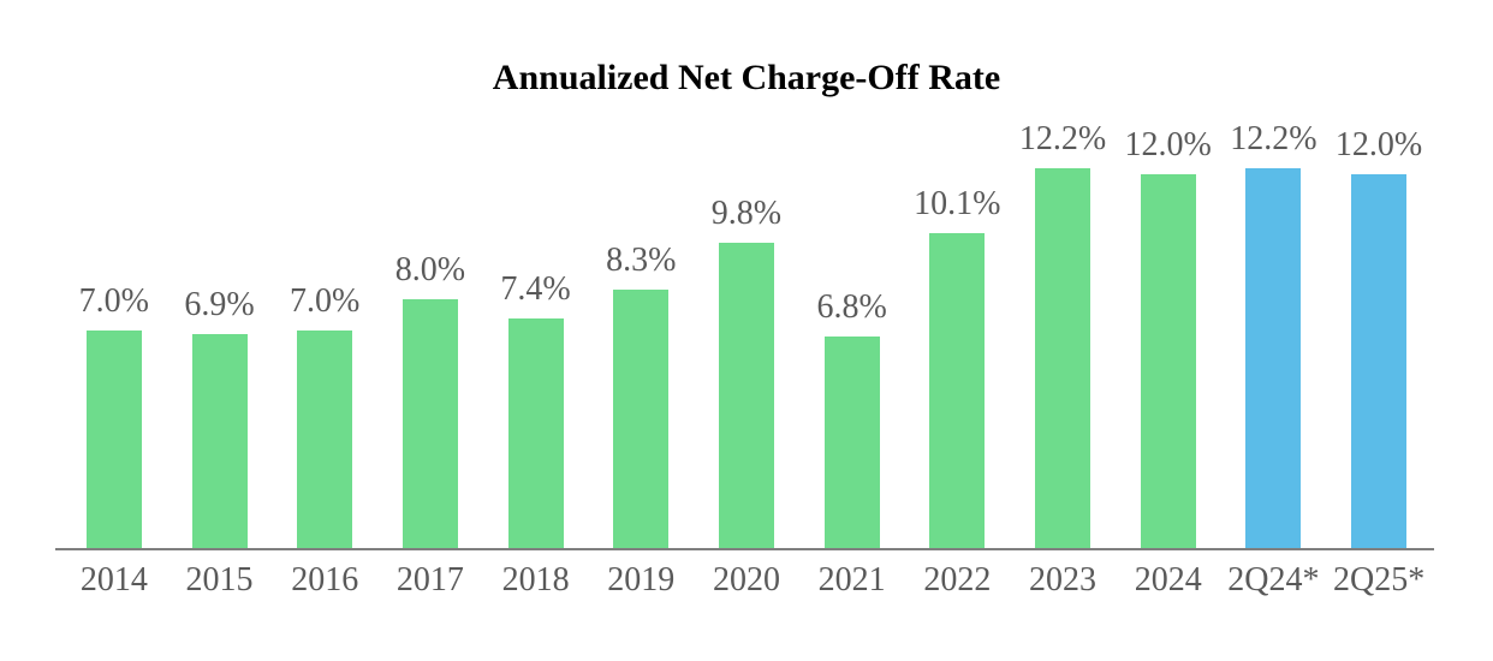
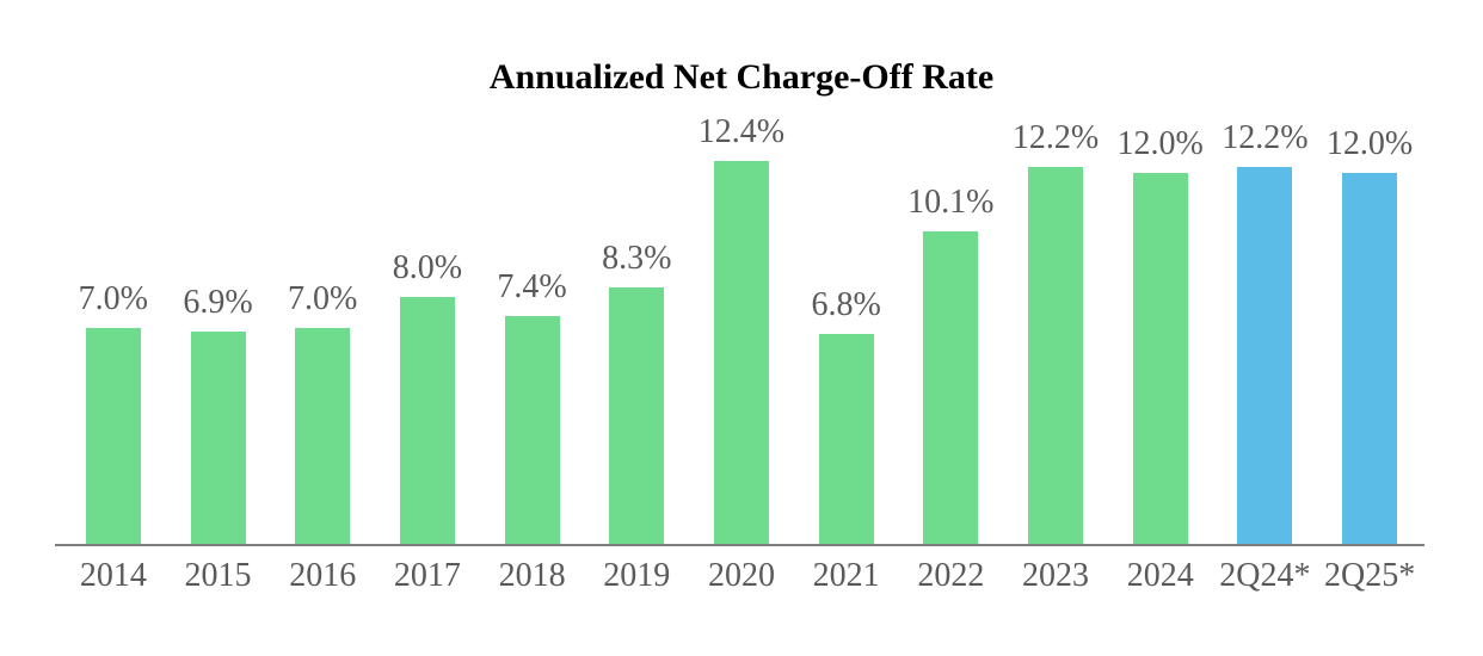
2020: 9.8% -> 12.4%
